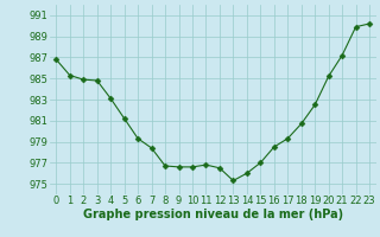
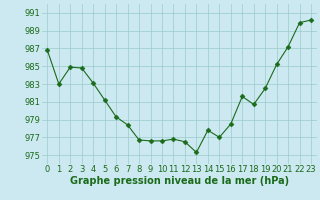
1: 985.3 -> 983.0
14: 976.0 -> 977.8
17: 979.3 -> 981.6
